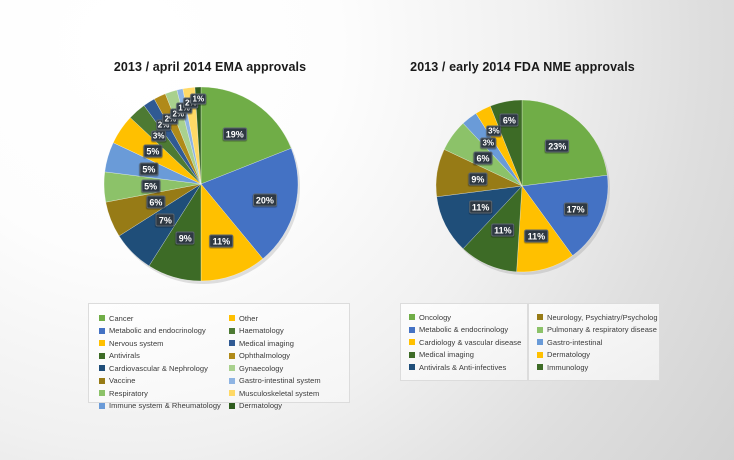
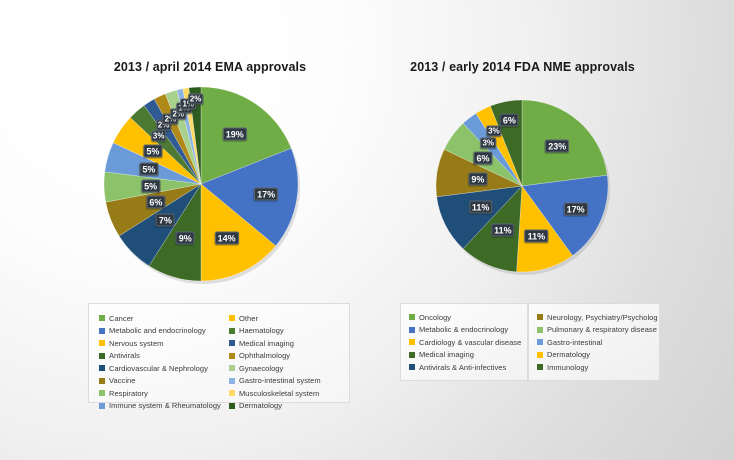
2013 / april 2014 EMA approvals/Metabolic and endocrinology: 20% -> 17%
2013 / april 2014 EMA approvals/Nervous system: 11% -> 14%
2013 / april 2014 EMA approvals/Musculoskeletal system: 2% -> 1%
2013 / april 2014 EMA approvals/Dermatology: 1% -> 2%
